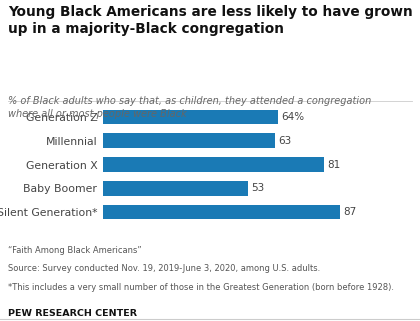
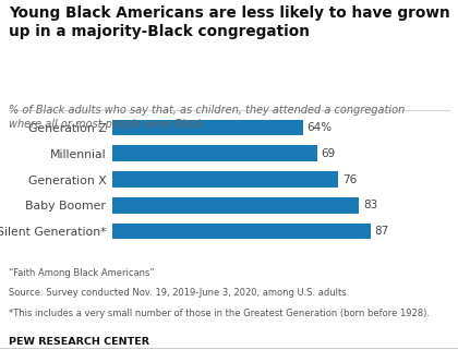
Millennial: 63 -> 69
Generation X: 81 -> 76
Baby Boomer: 53 -> 83
